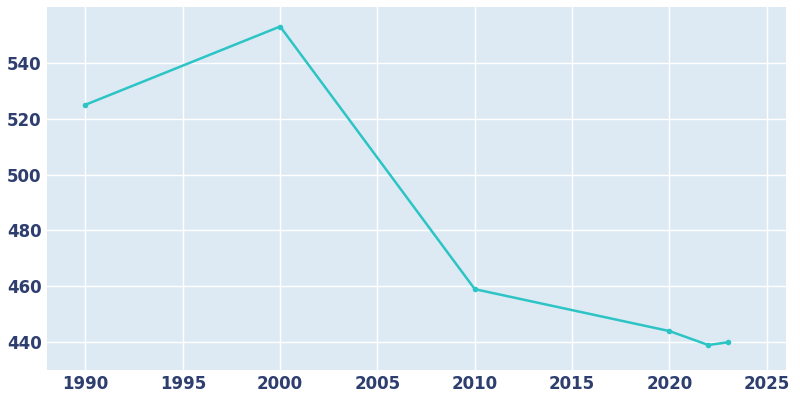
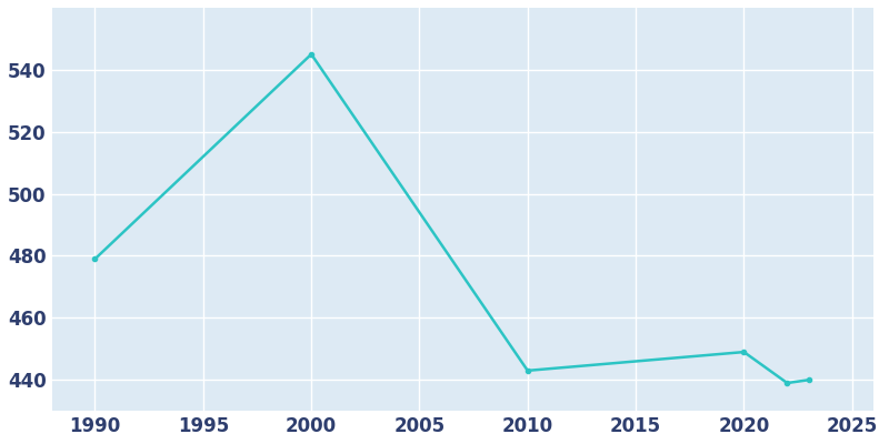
1990: 525 -> 479
2000: 553 -> 545
2010: 459 -> 443
2020: 444 -> 449
